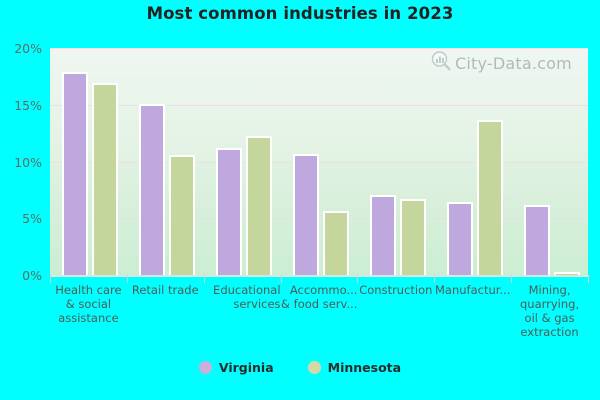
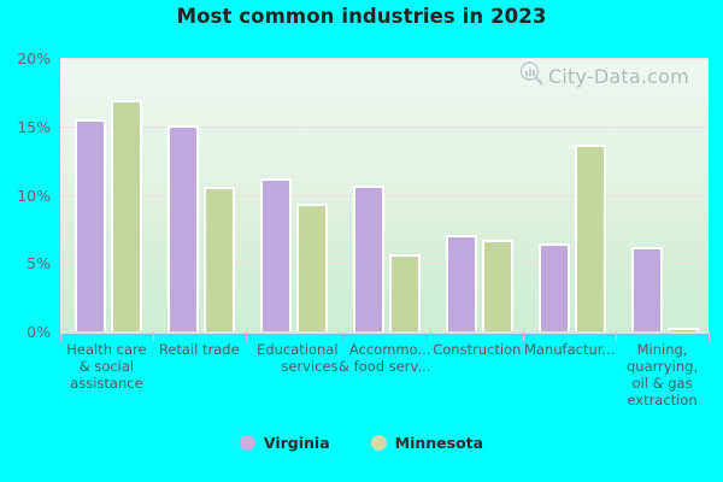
Virginia/Health care & social assistance: 17.7% -> 15.3%
Minnesota/Educational services: 12.1% -> 9.2%
